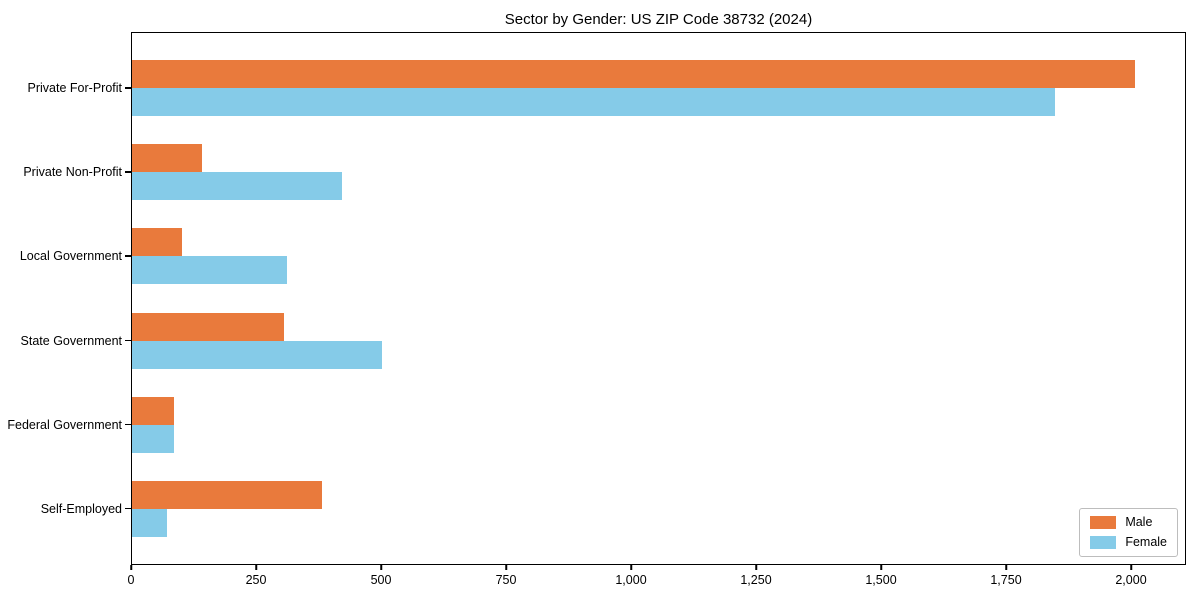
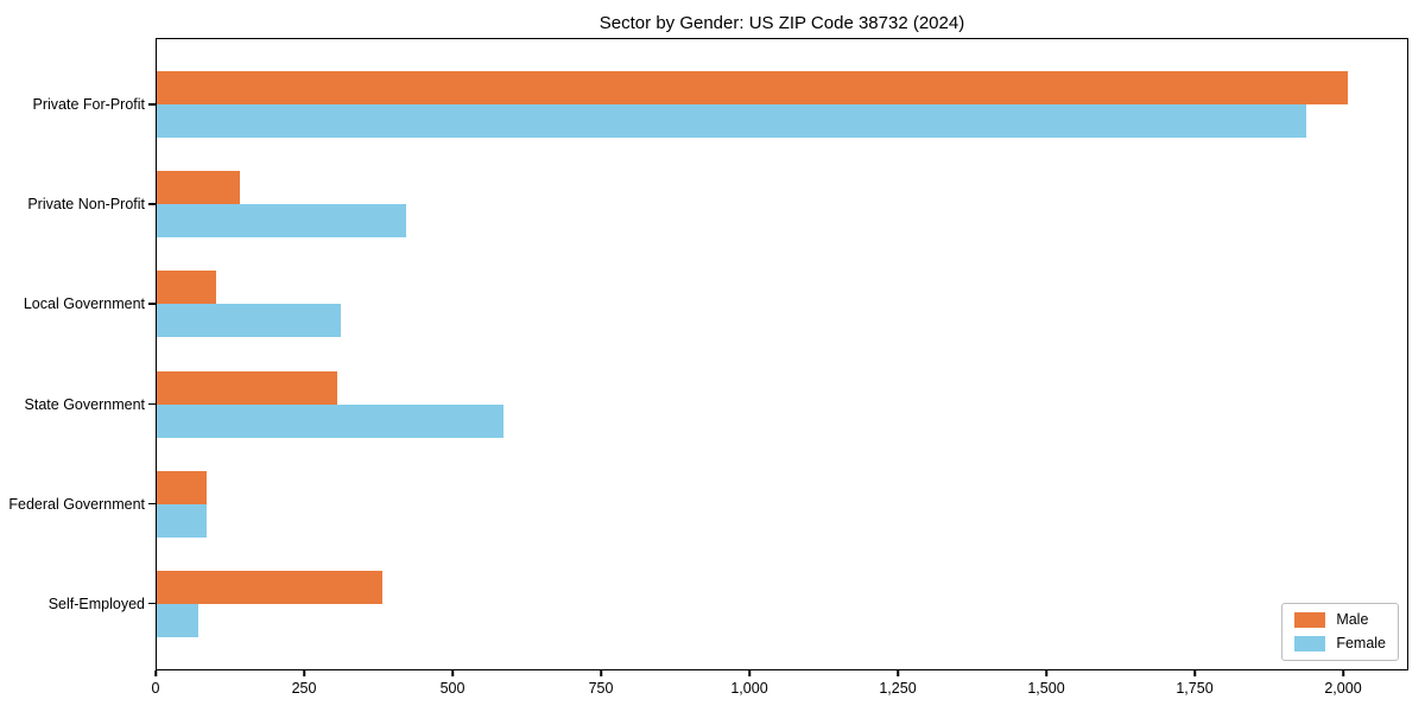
Female/Private For-Profit: 1850 -> 1940
Female/State Government: 500 -> 580
